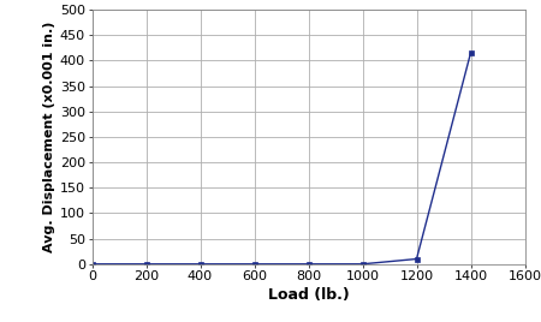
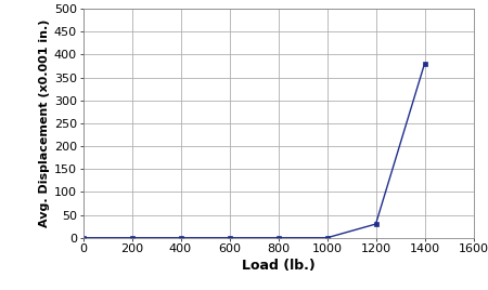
1200: 10 -> 30
1400: 415 -> 380
